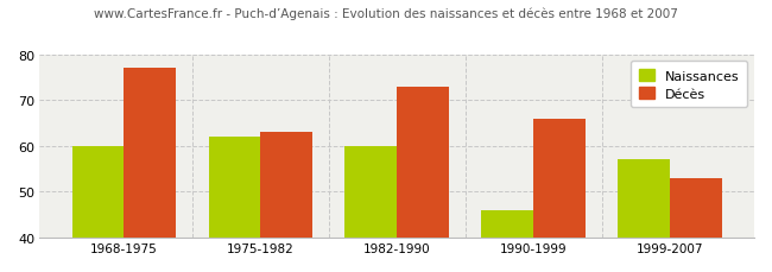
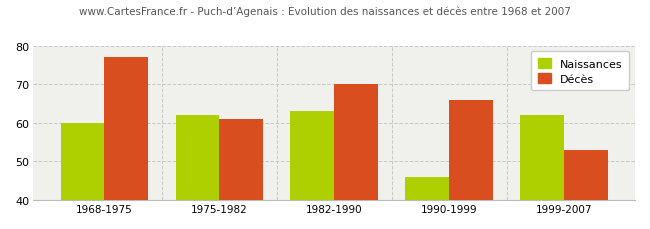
Décès/1975-1982: 63 -> 61
Naissances/1982-1990: 60 -> 63
Décès/1982-1990: 73 -> 70
Naissances/1999-2007: 57 -> 62
